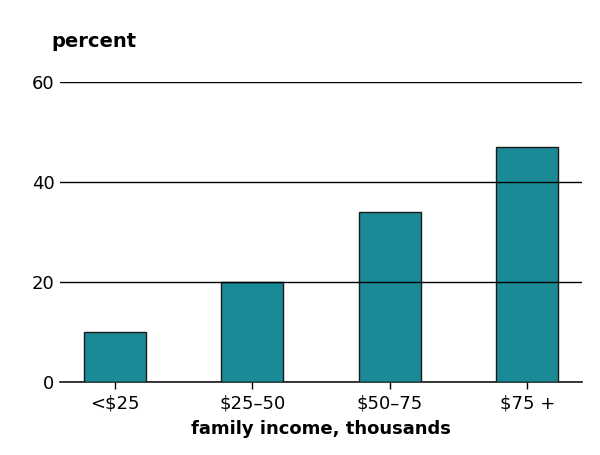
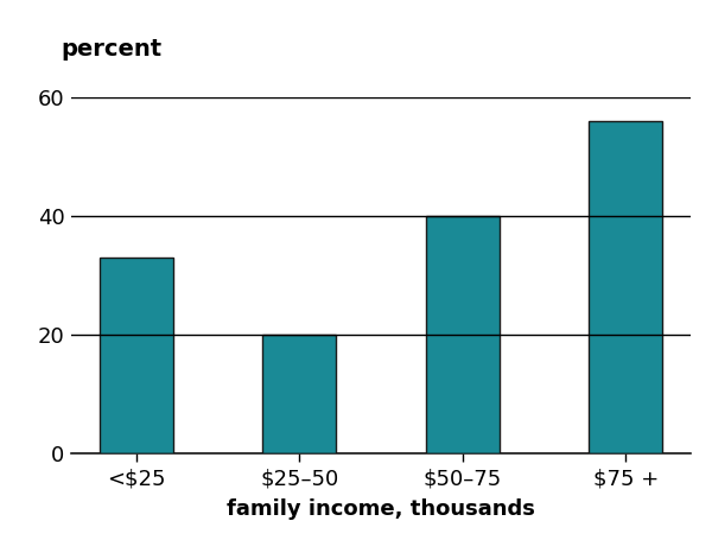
<$25: 10 -> 33
$50–75: 34 -> 40
$75 +: 47 -> 56
